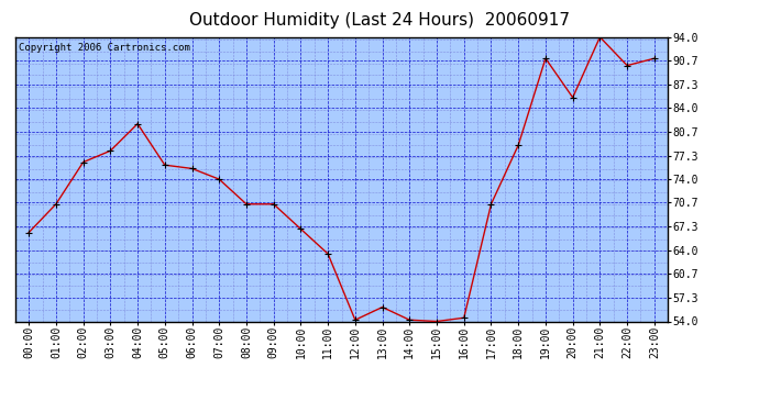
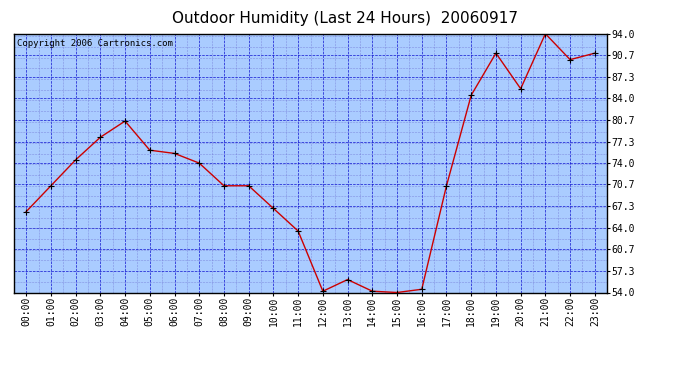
02:00: 76.4 -> 74.5
04:00: 81.8 -> 80.5
18:00: 78.8 -> 84.5
